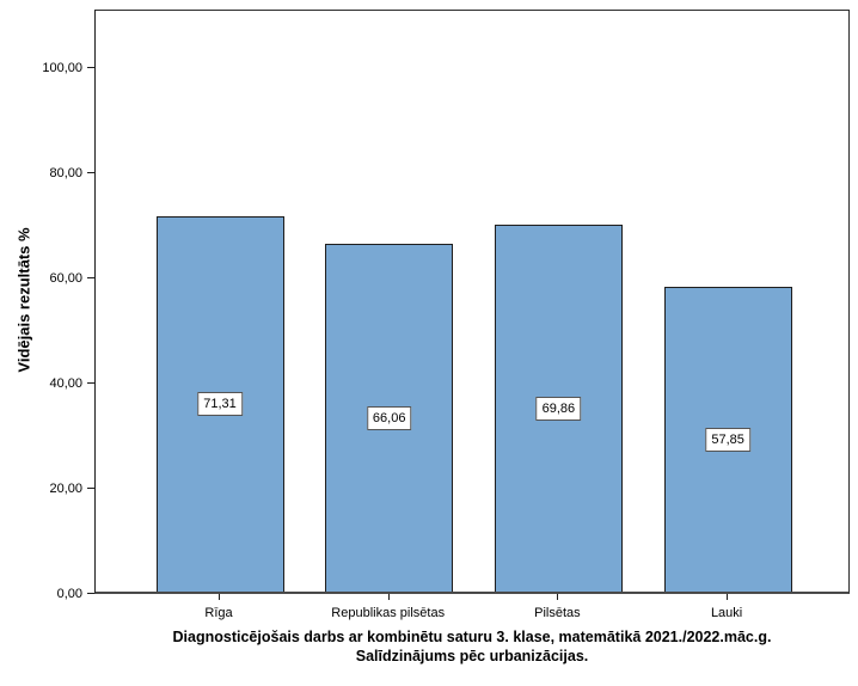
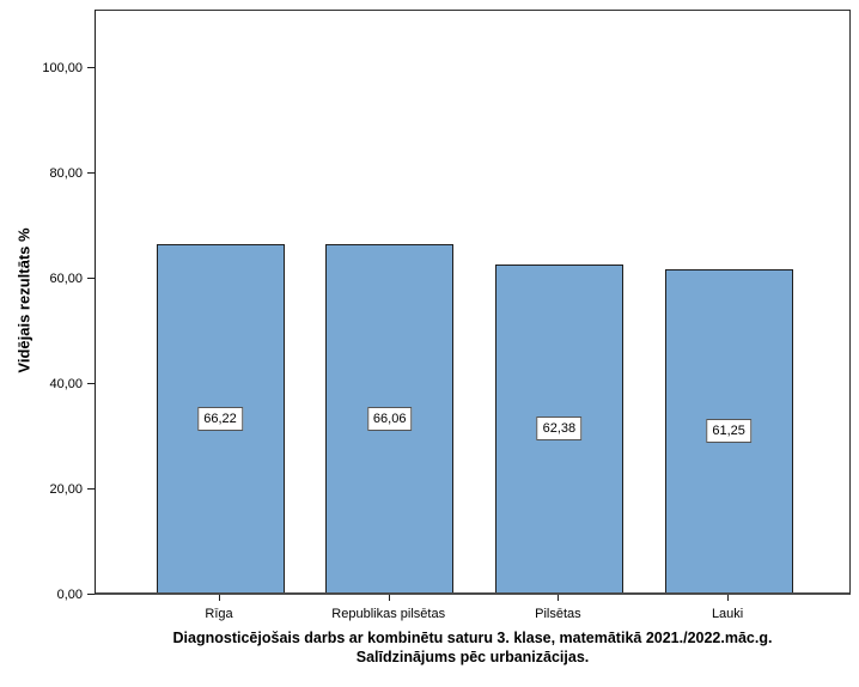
Rīga: 71,31 -> 66,22
Pilsētas: 69,86 -> 62,38
Lauki: 57,85 -> 61,25
